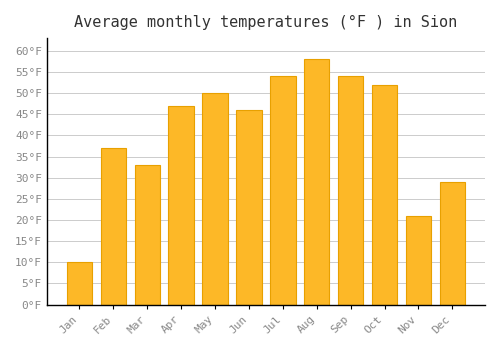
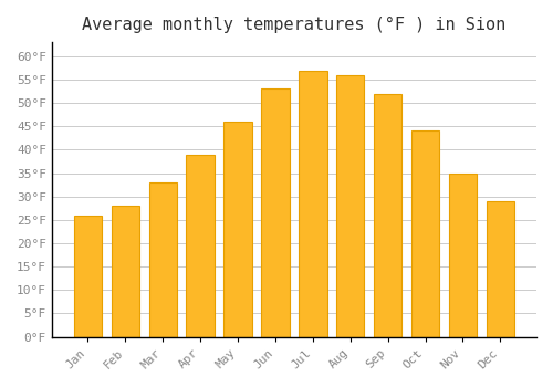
Jan: 10°F -> 26°F
Feb: 37°F -> 28°F
Apr: 47°F -> 39°F
May: 50°F -> 46°F
Jun: 46°F -> 53°F
Jul: 54°F -> 57°F
Aug: 58°F -> 56°F
Sep: 54°F -> 52°F
Oct: 52°F -> 44°F
Nov: 21°F -> 35°F
